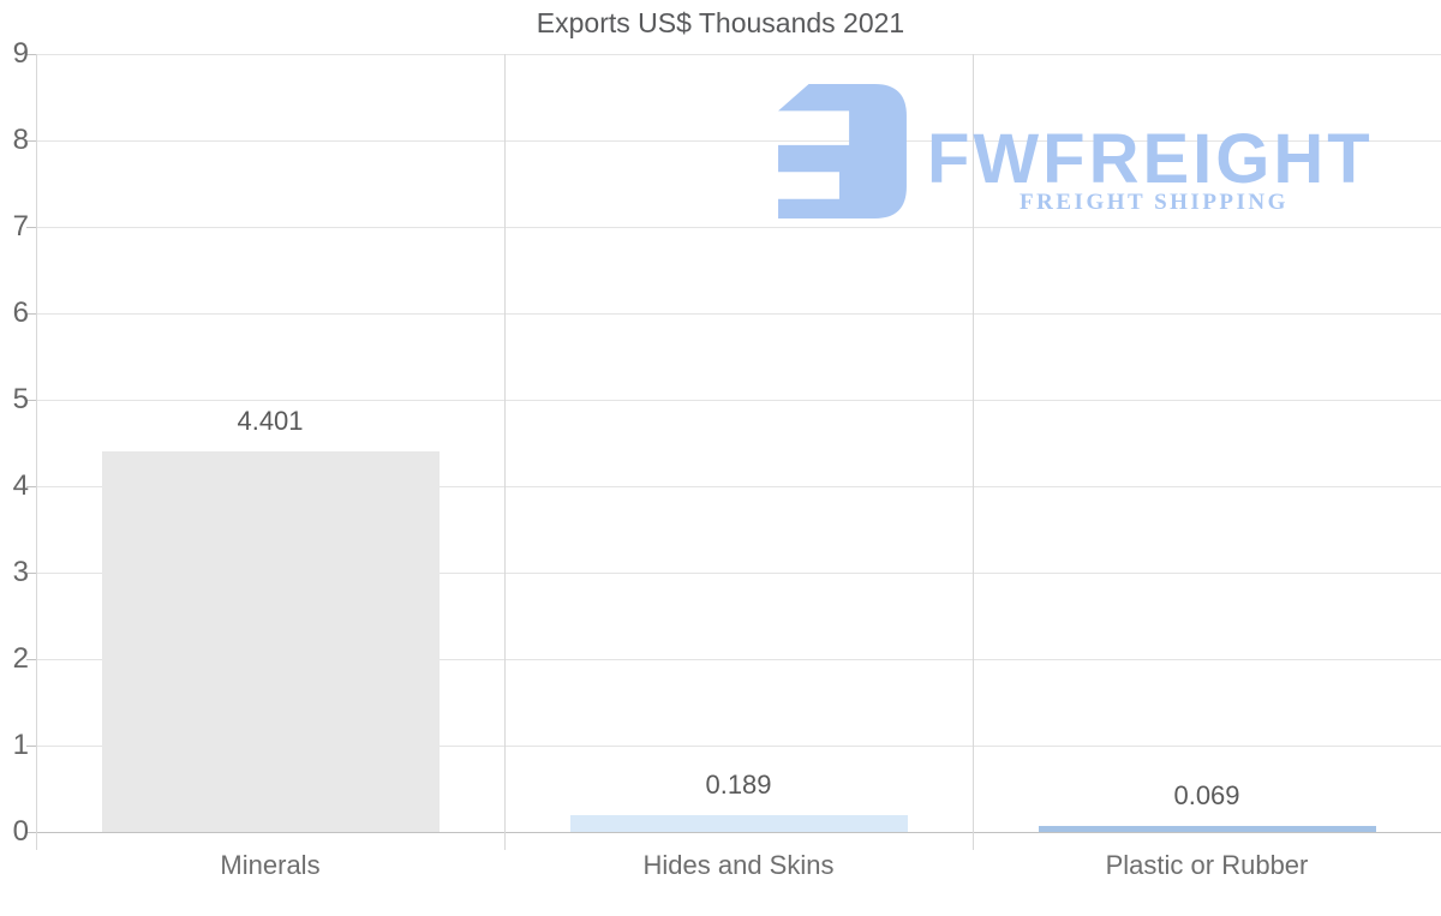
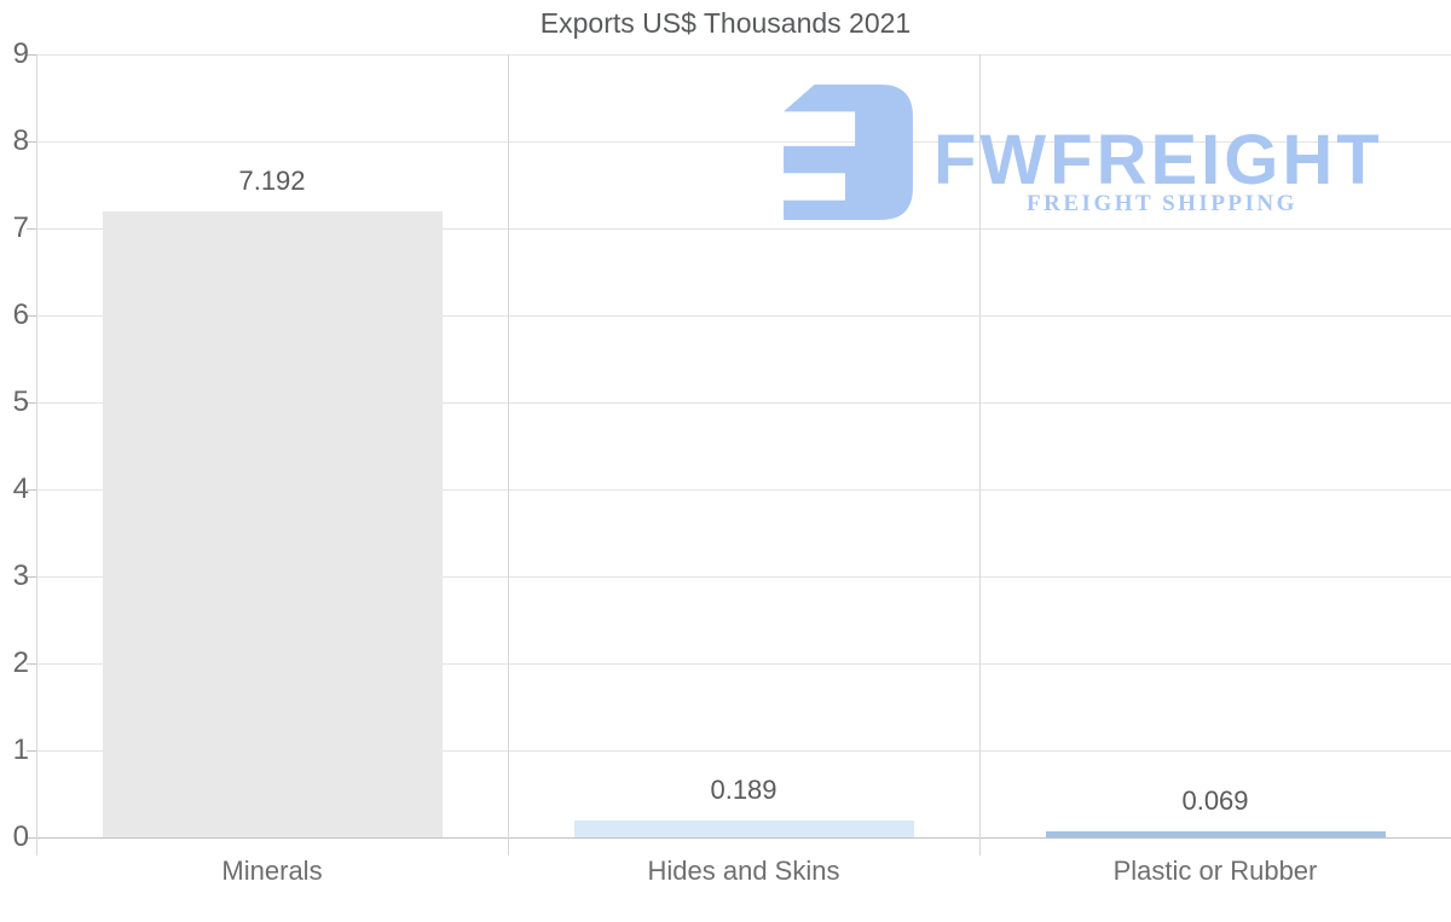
Minerals: 4.401 -> 7.192
